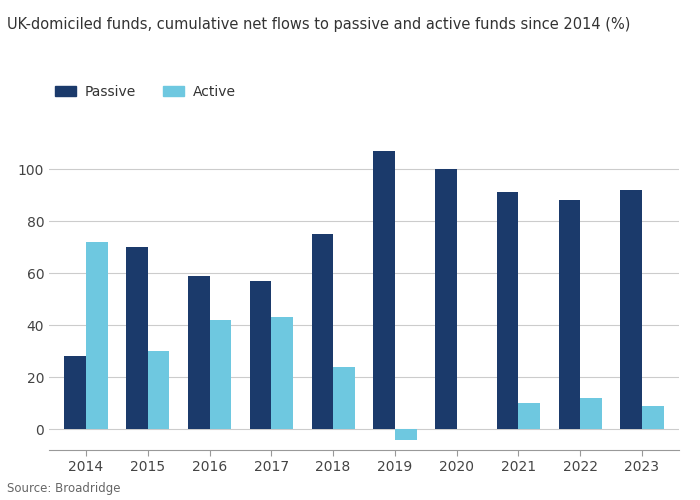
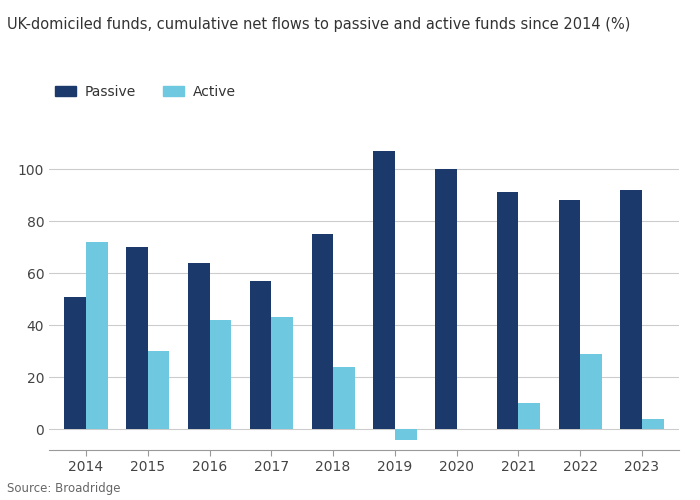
Passive/2014: 28 -> 51
Passive/2016: 59 -> 64
Active/2022: 12 -> 29
Active/2023: 9 -> 4
